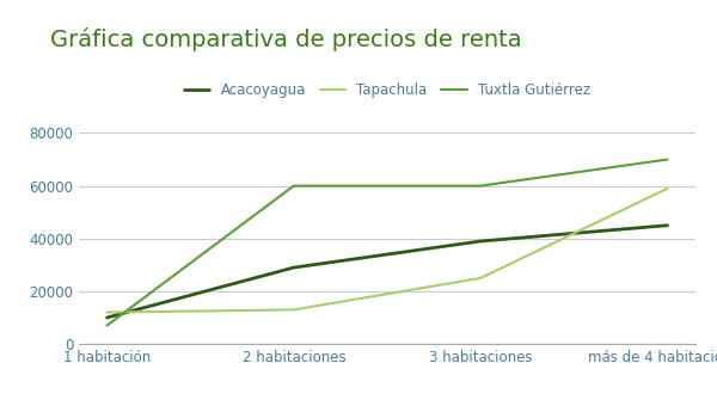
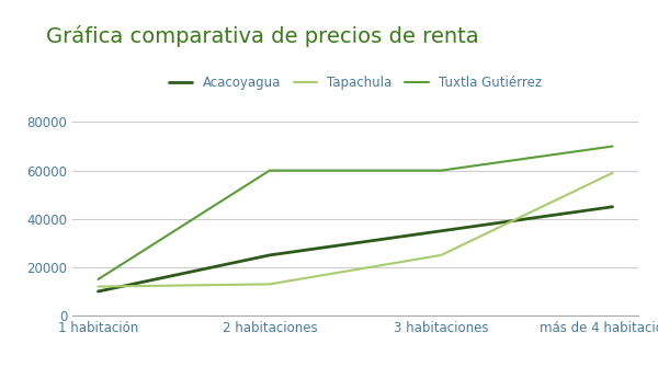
Tuxtla Gutiérrez/1 habitación: 7000 -> 15000
Acacoyagua/2 habitaciones: 29000 -> 25000
Acacoyagua/3 habitaciones: 39000 -> 35000
